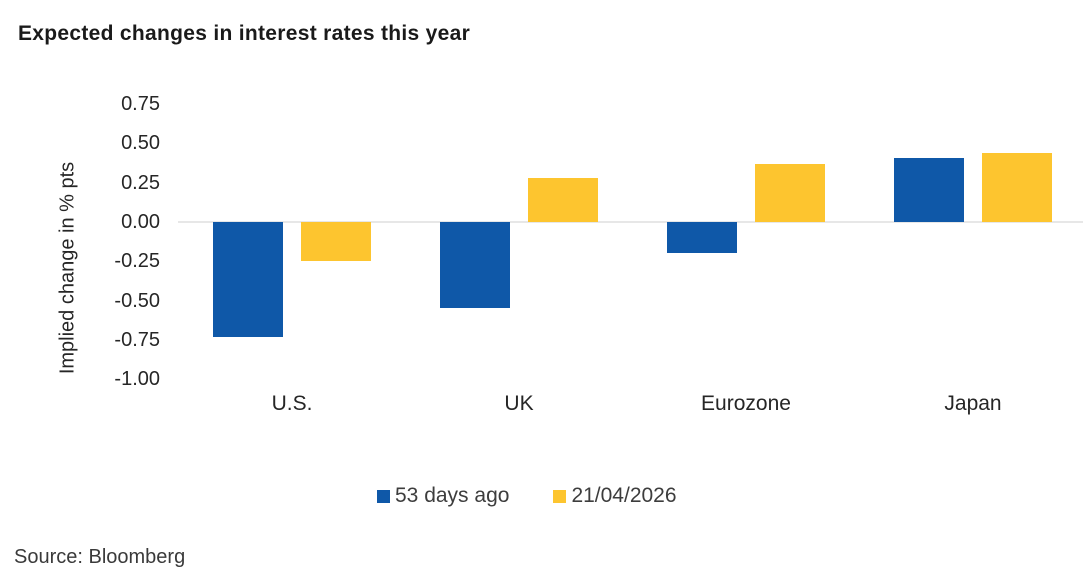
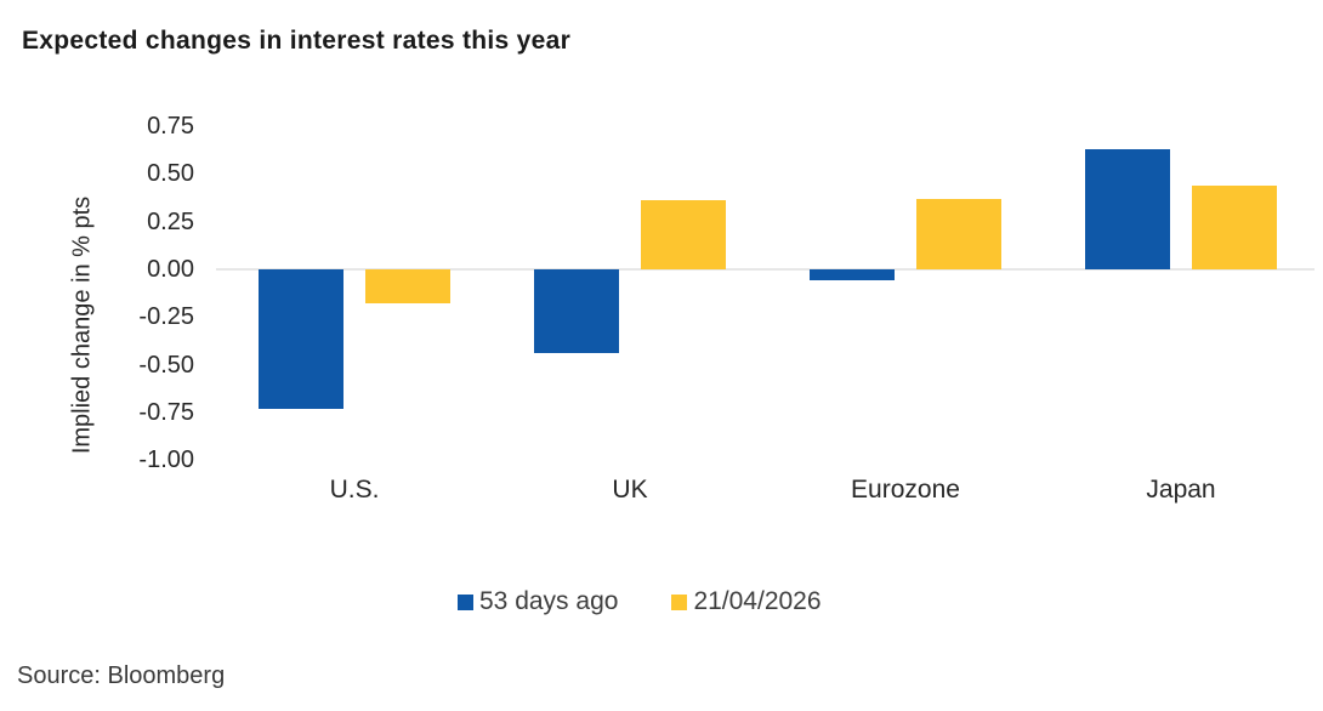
21/04/2026/U.S.: -0.25 -> -0.18
53 days ago/UK: -0.55 -> -0.44
21/04/2026/UK: 0.28 -> 0.36
53 days ago/Eurozone: -0.20 -> -0.06
53 days ago/Japan: 0.41 -> 0.63
